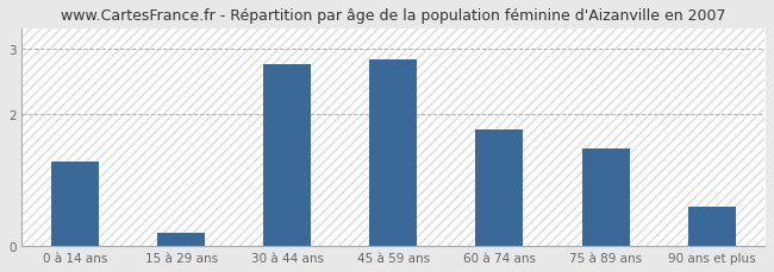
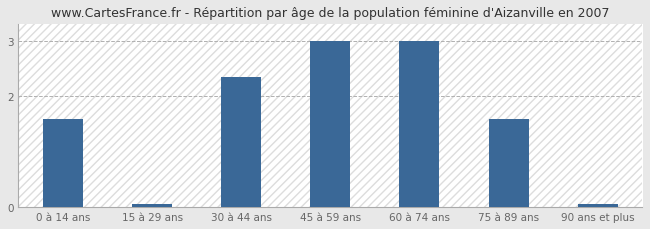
0 à 14 ans: 1.28 -> 1.60
15 à 29 ans: 0.20 -> 0.05
30 à 44 ans: 2.76 -> 2.35
45 à 59 ans: 2.84 -> 3.00
60 à 74 ans: 1.78 -> 3.00
75 à 89 ans: 1.48 -> 1.60
90 ans et plus: 0.60 -> 0.05
